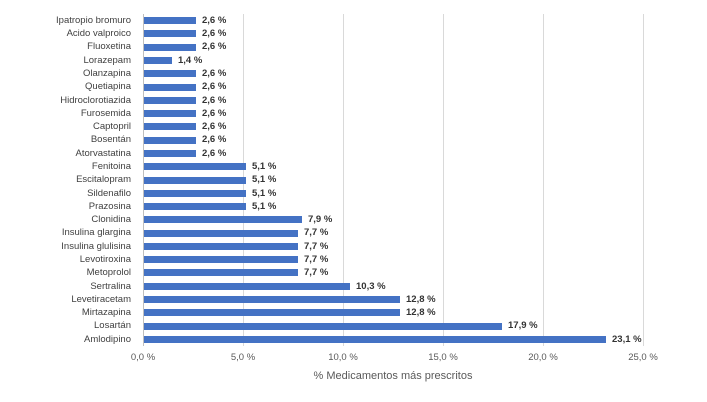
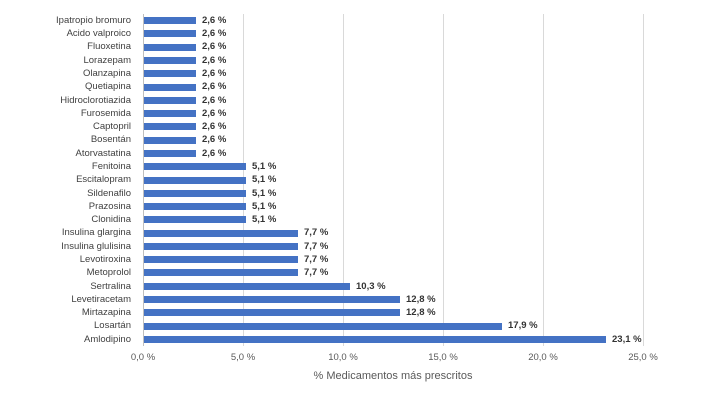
Lorazepam: 1,4 -> 2,6
Clonidina: 7,9 -> 5,1
